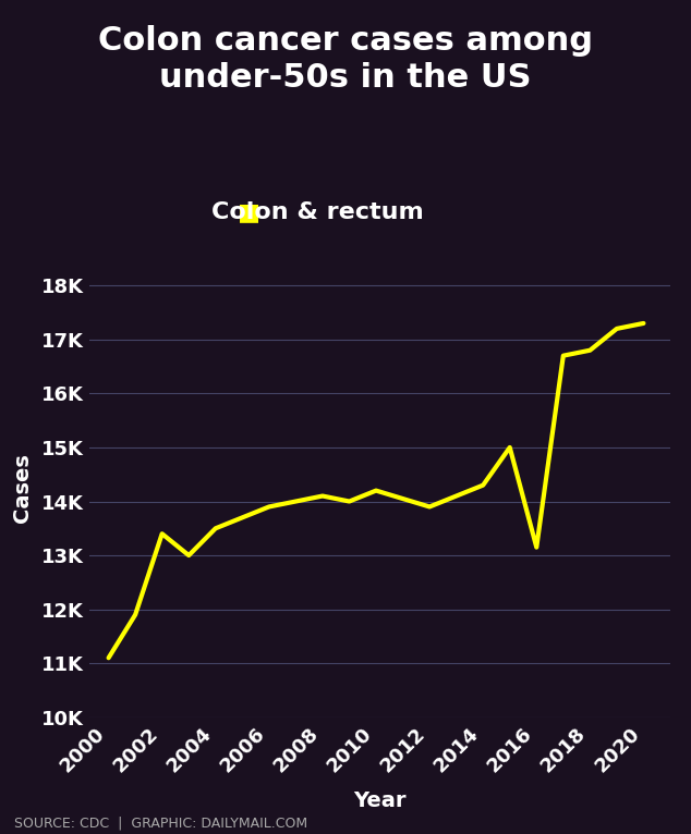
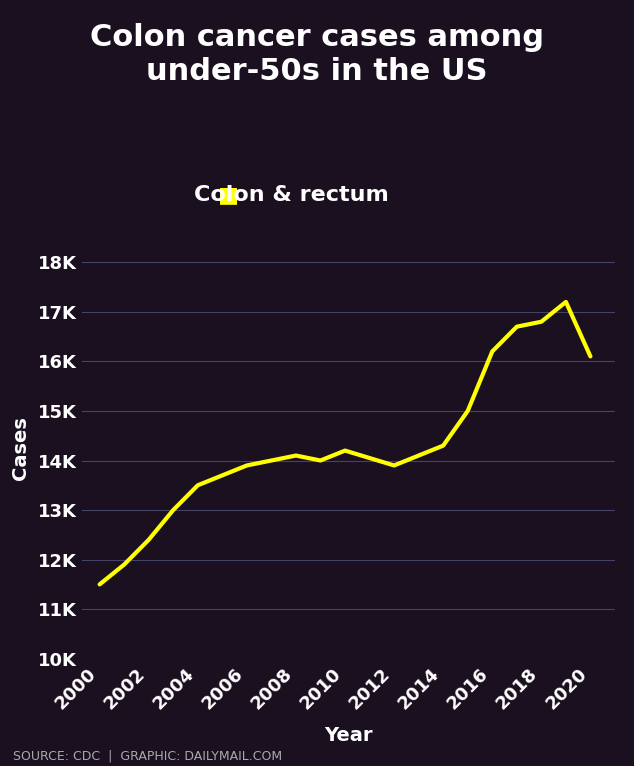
2000: 11.10K -> 11.50K
2002: 13.40K -> 12.40K
2016: 13.15K -> 16.20K
2020: 17.30K -> 16.10K
